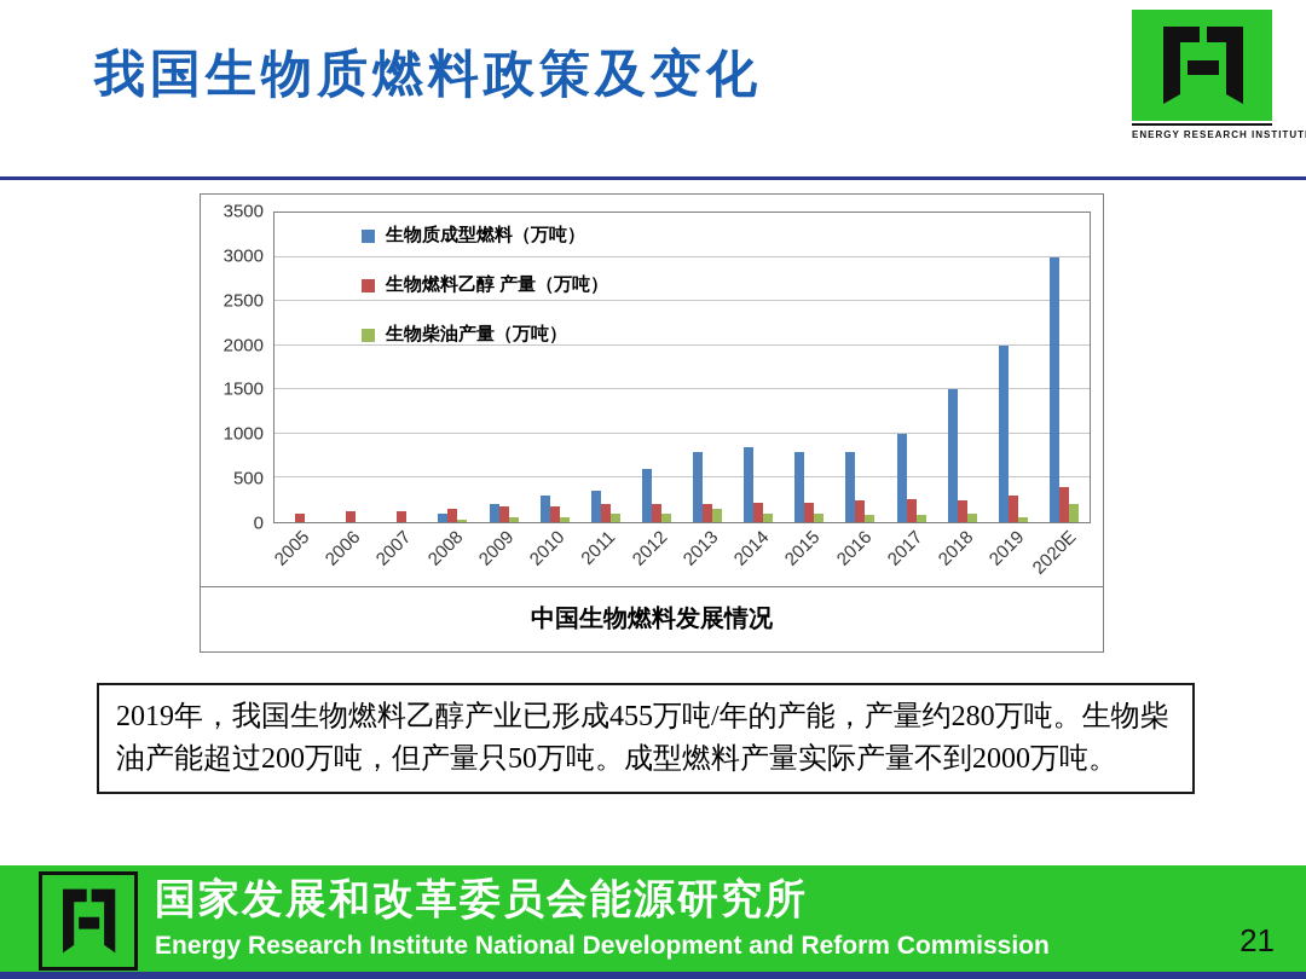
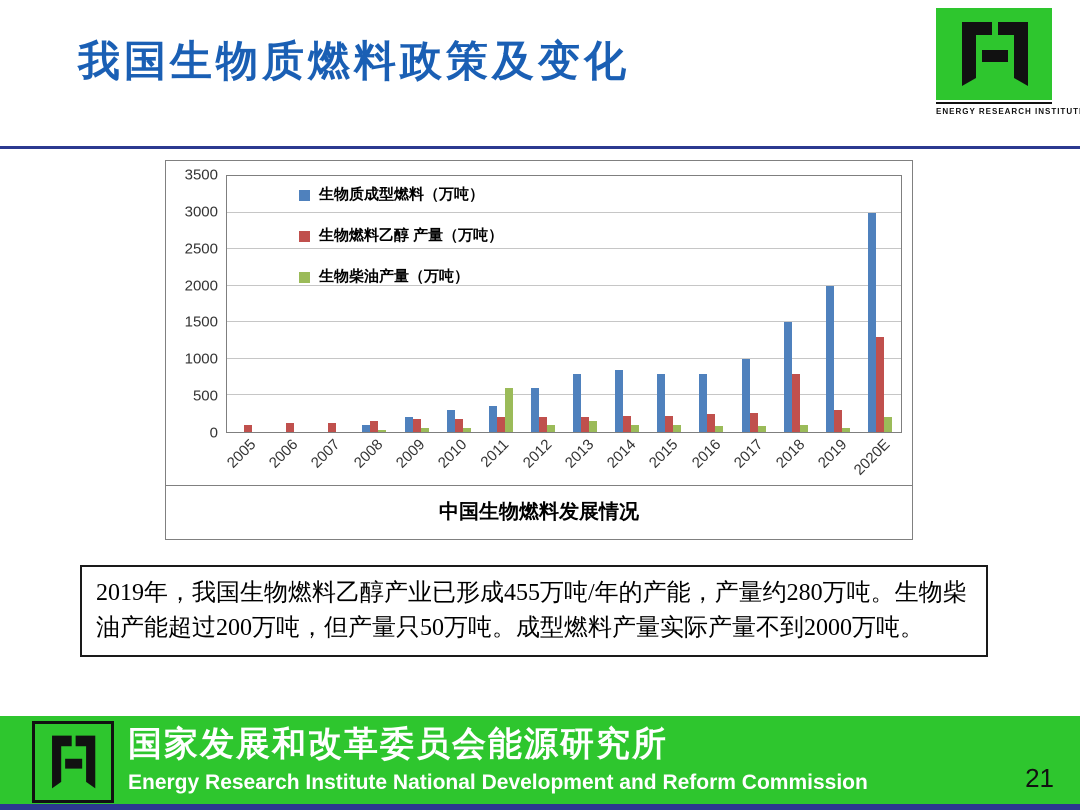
生物柴油产量（万吨）/2011: 100 -> 600
生物燃料乙醇 产量（万吨）/2018: 200 -> 800
生物燃料乙醇 产量（万吨）/2020E: 400 -> 1300
